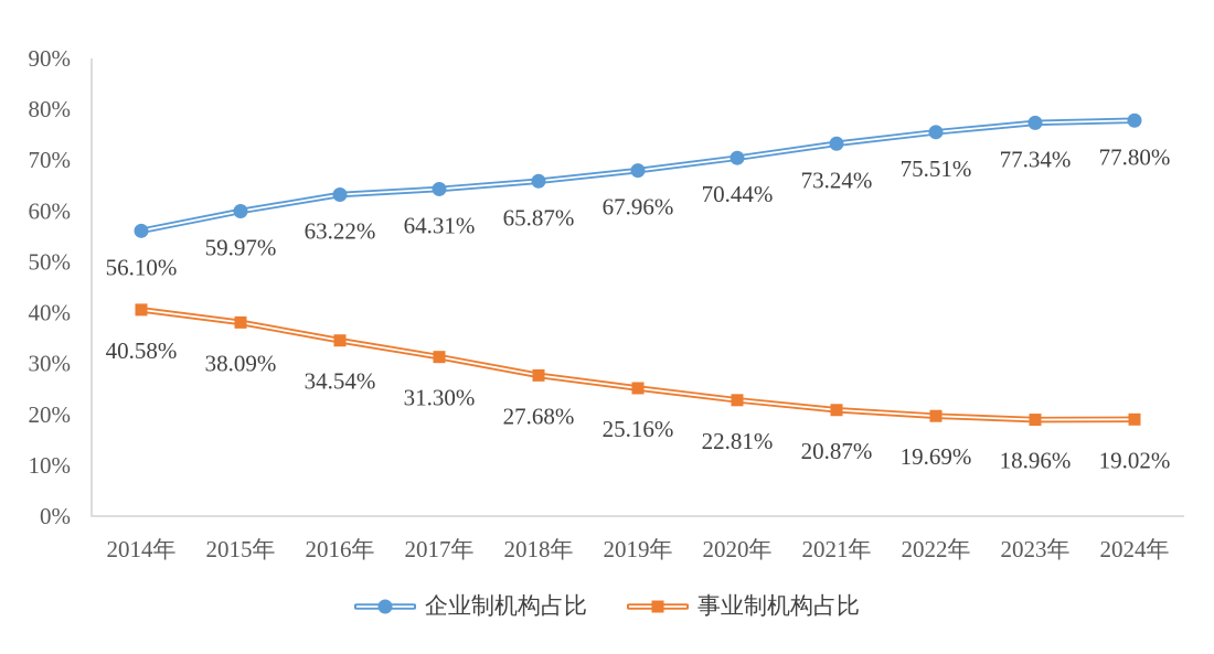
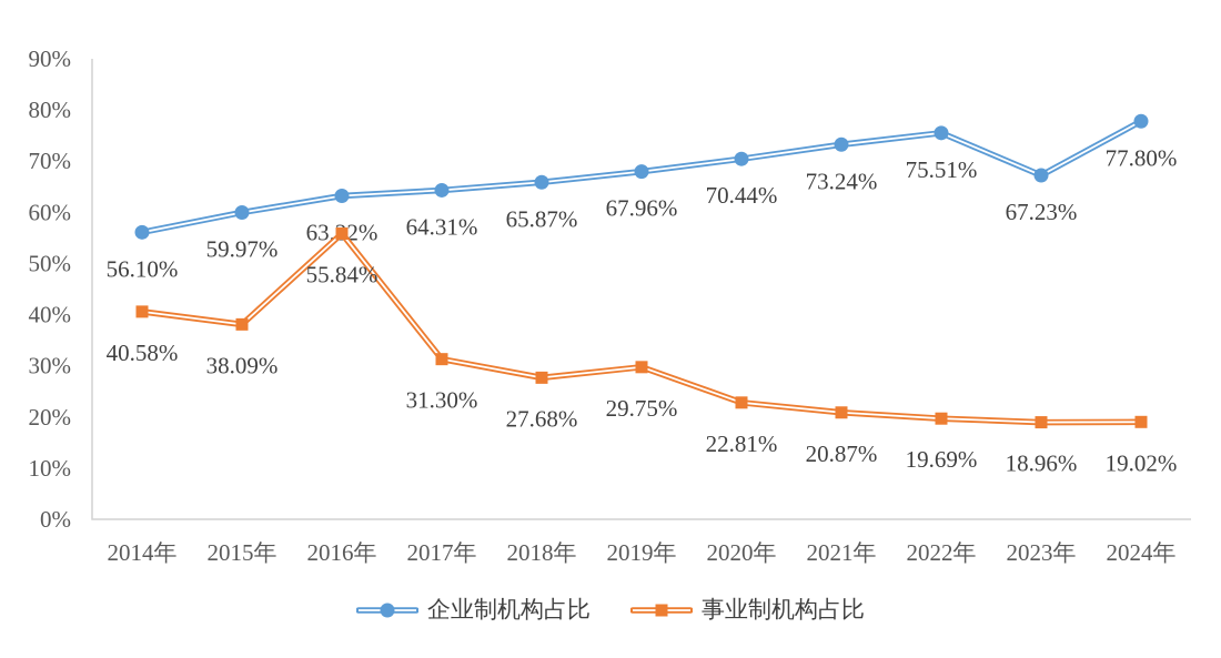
事业制机构占比/2016年: 34.54% -> 55.84%
事业制机构占比/2019年: 25.16% -> 29.75%
企业制机构占比/2023年: 77.34% -> 67.23%
